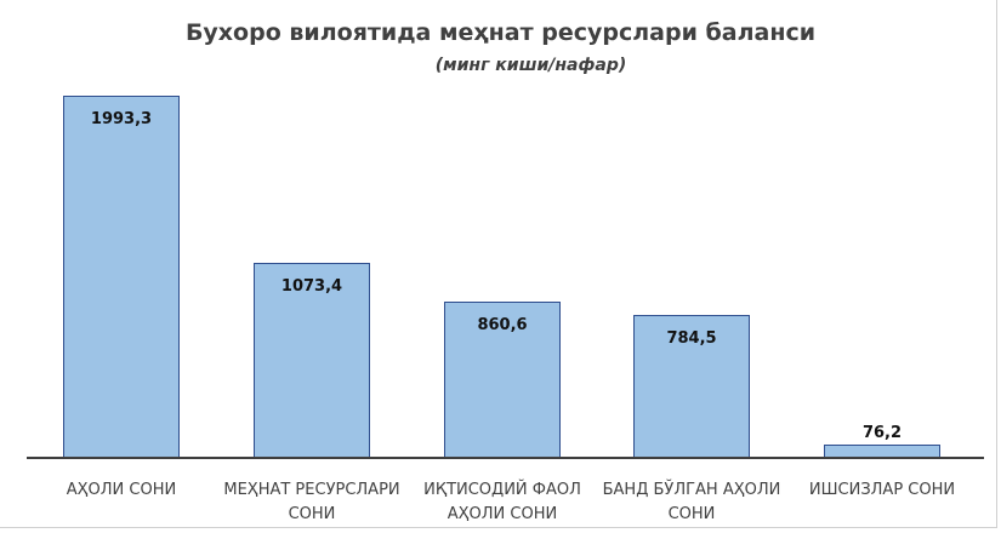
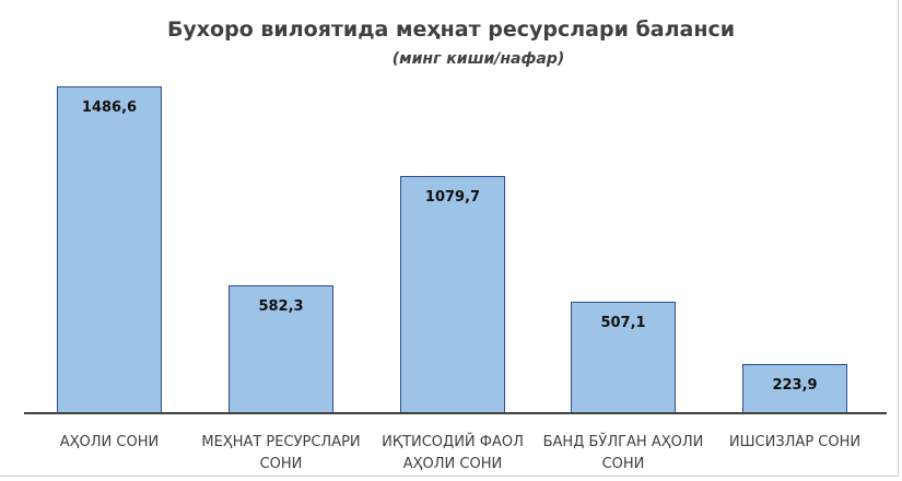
АҲОЛИ СОНИ: 1993,3 -> 1486,6
МЕҲНАТ РЕСУРСЛАРИ СОНИ: 1073,4 -> 582,3
ИҚТИСОДИЙ ФАОЛ АҲОЛИ СОНИ: 860,6 -> 1079,7
БАНД БЎЛГАН АҲОЛИ СОНИ: 784,5 -> 507,1
ИШСИЗЛАР СОНИ: 76,2 -> 223,9
